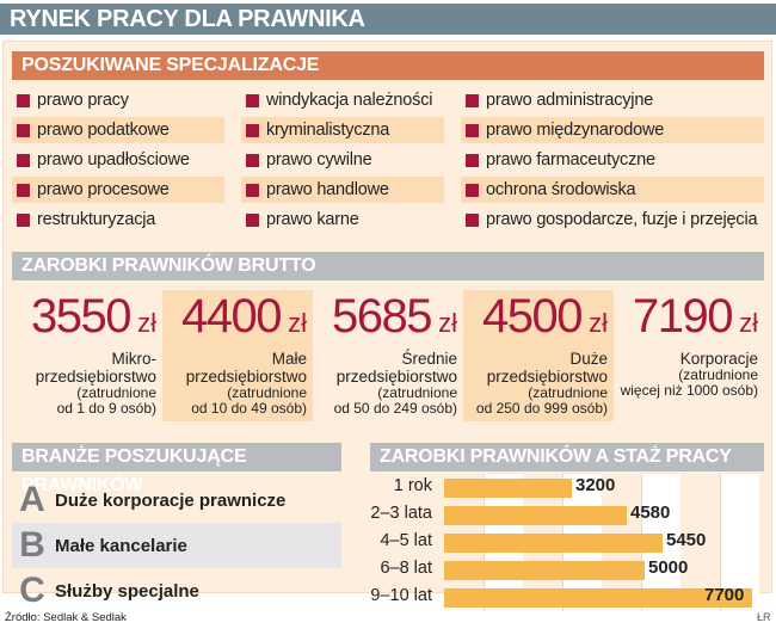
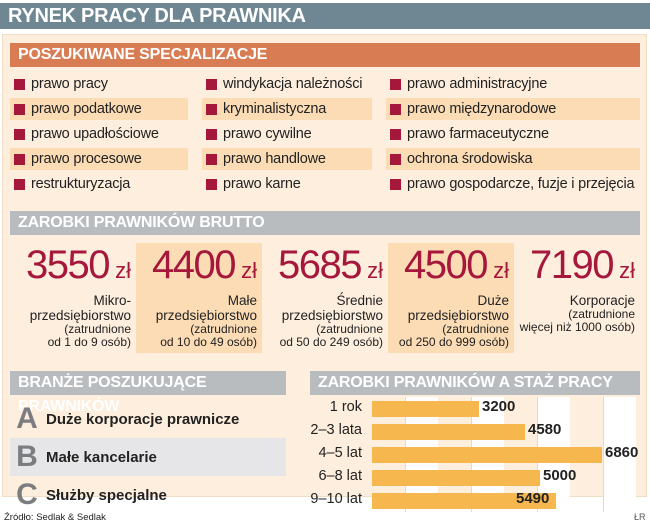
4–5 lat: 5450 -> 6860
9–10 lat: 7700 -> 5490
